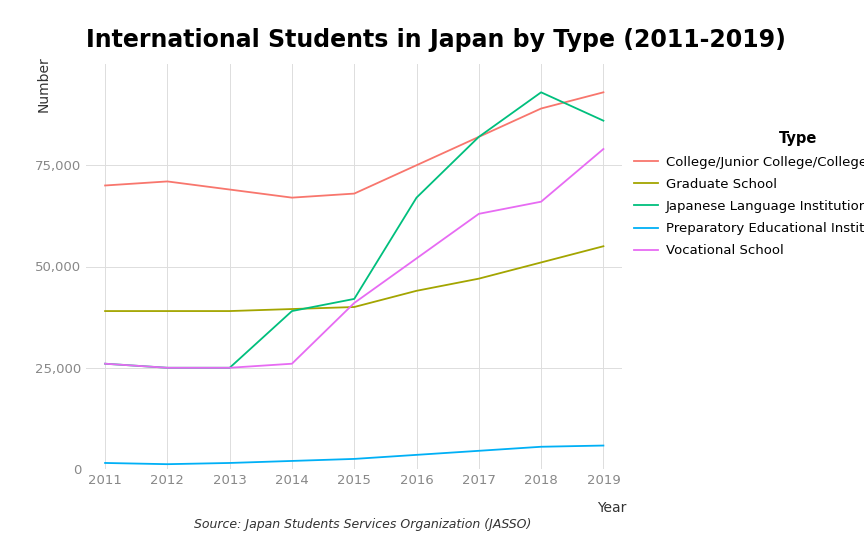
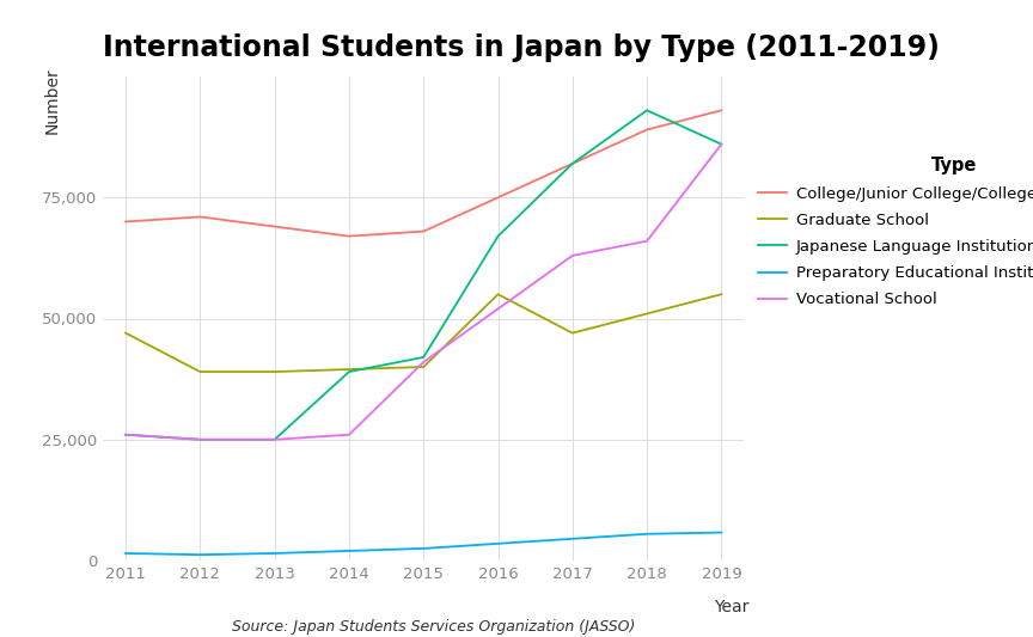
Graduate School/2011: 39,000 -> 47,000
Graduate School/2016: 44,000 -> 55,000
Vocational School/2019: 79,000 -> 86,000
